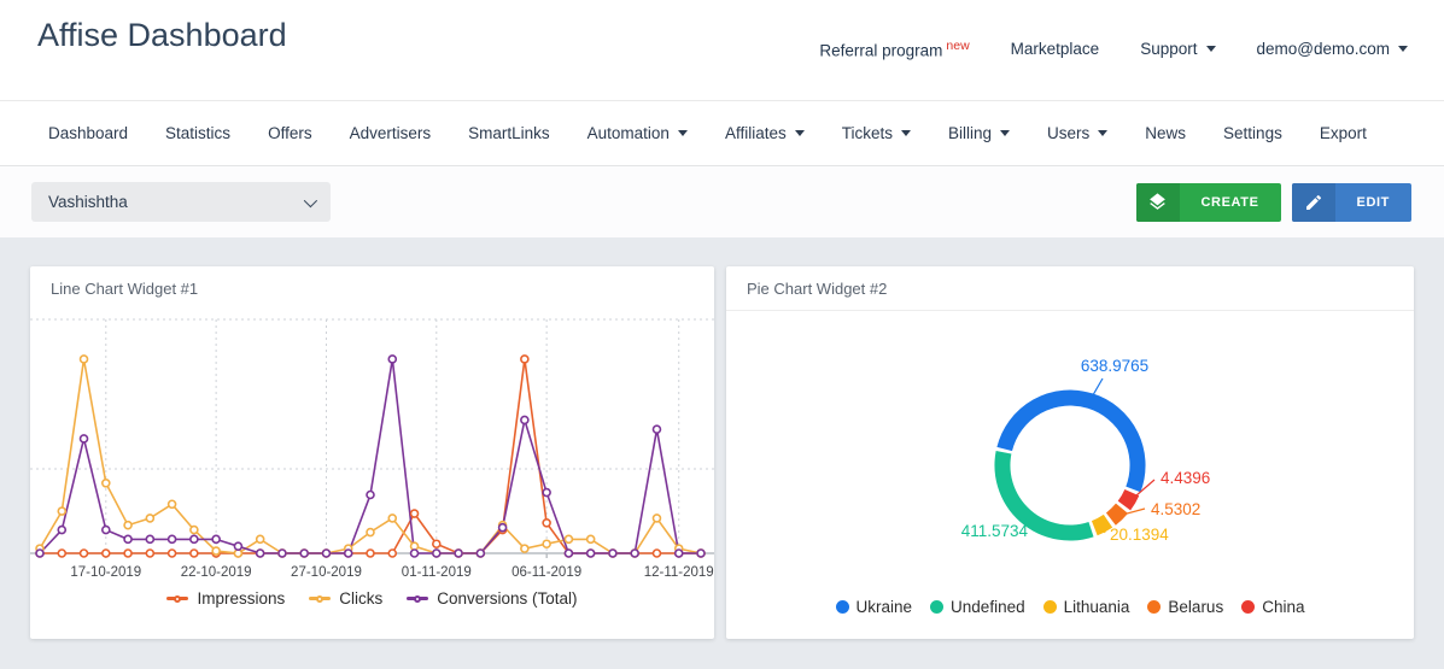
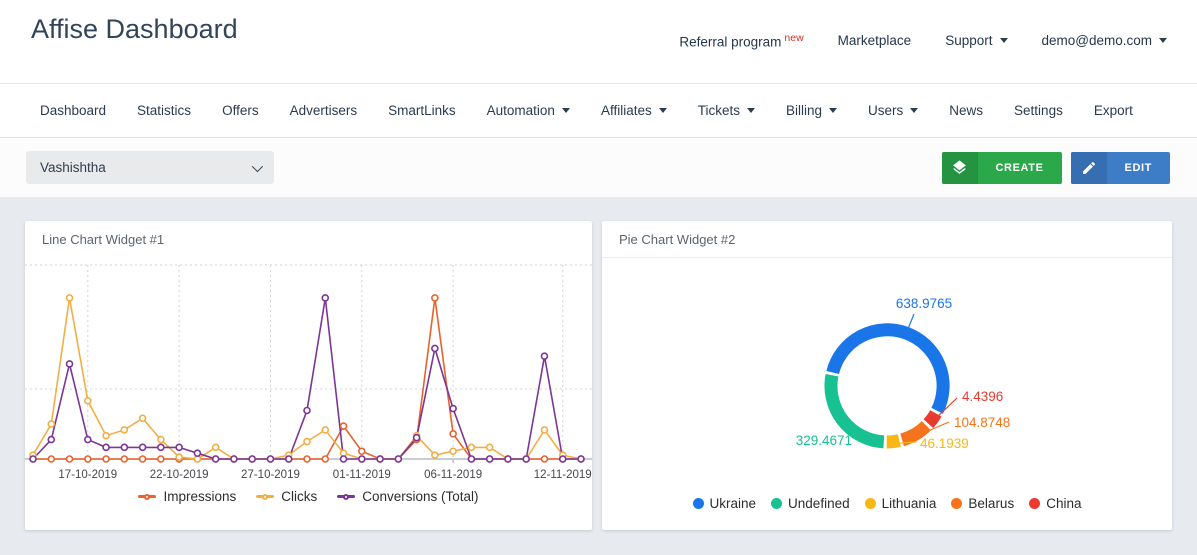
Pie Chart Widget #2/Undefined: 411.5734 -> 329.4671
Pie Chart Widget #2/Lithuania: 20.1394 -> 46.1939
Pie Chart Widget #2/Belarus: 4.5302 -> 104.8748
